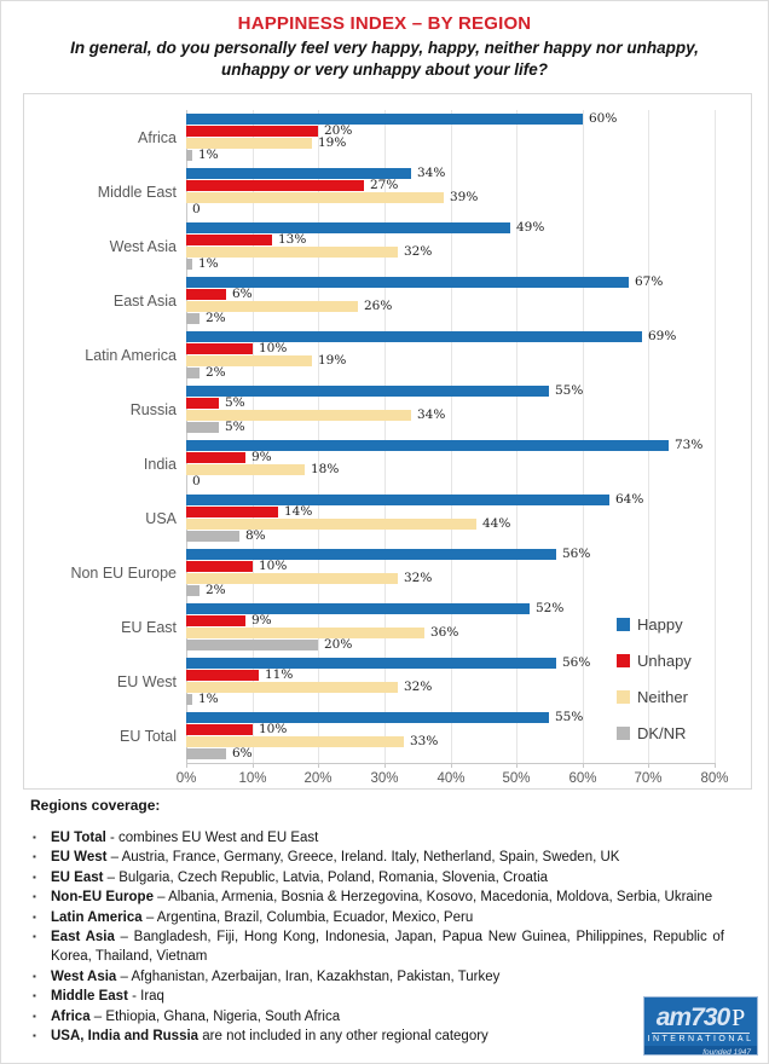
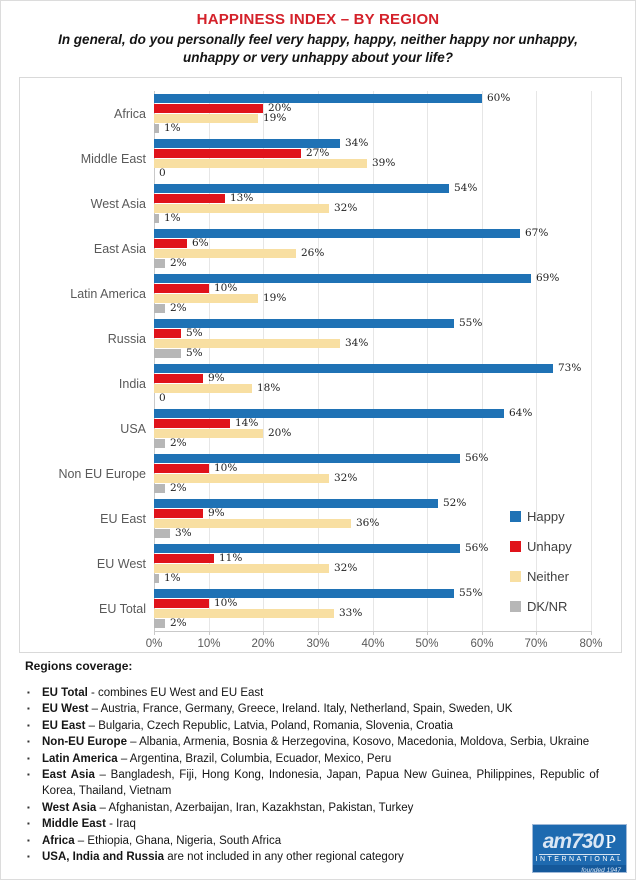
Happy/West Asia: 49% -> 54%
Neither/USA: 44% -> 20%
DK/NR/USA: 8% -> 2%
DK/NR/EU East: 20% -> 3%
DK/NR/EU Total: 6% -> 2%
